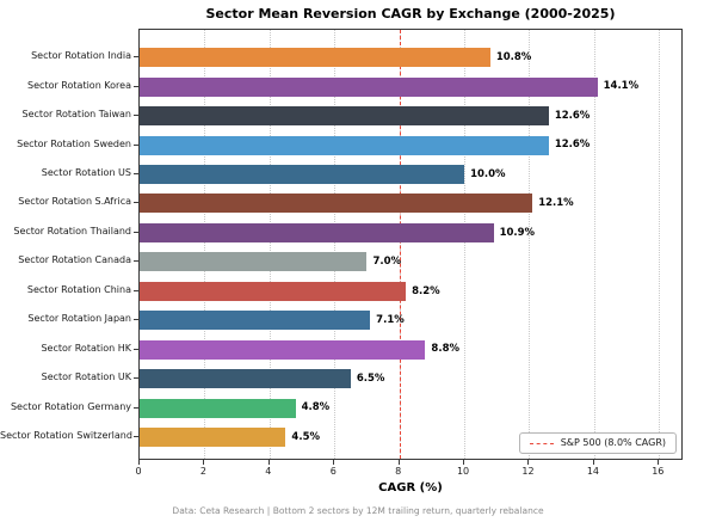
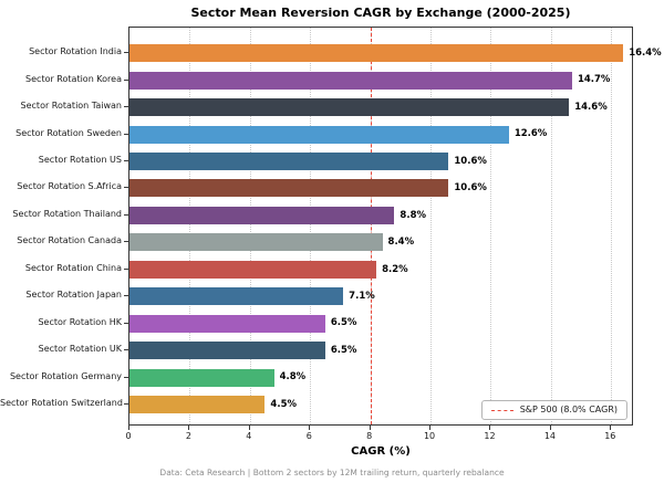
Sector Rotation India: 10.8% -> 16.4%
Sector Rotation Korea: 14.1% -> 14.7%
Sector Rotation Taiwan: 12.6% -> 14.6%
Sector Rotation US: 10.0% -> 10.6%
Sector Rotation S.Africa: 12.1% -> 10.6%
Sector Rotation Thailand: 10.9% -> 8.8%
Sector Rotation Canada: 7.0% -> 8.4%
Sector Rotation HK: 8.8% -> 6.5%
